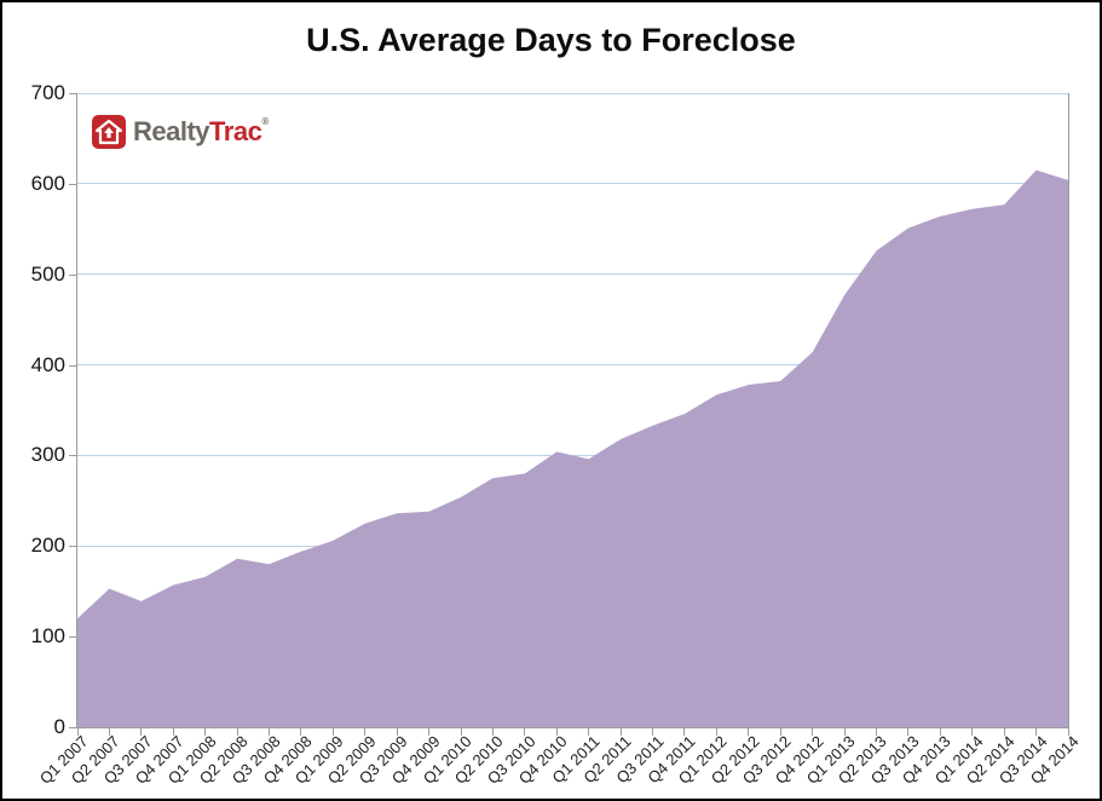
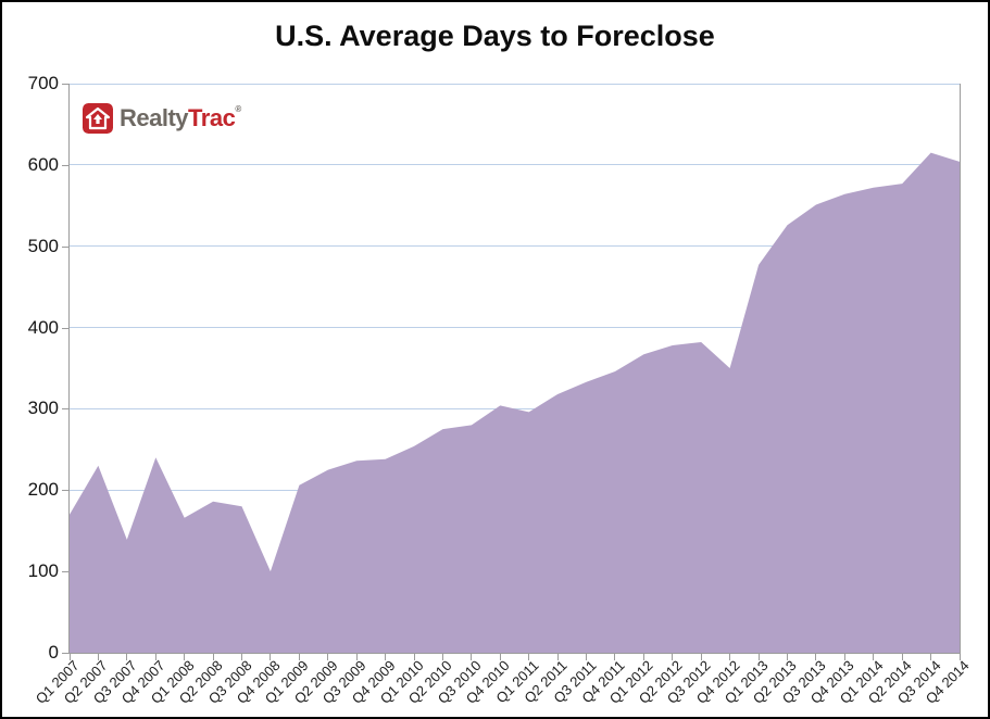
Q1 2007: 120 -> 170
Q2 2007: 150 -> 230
Q4 2007: 160 -> 240
Q4 2008: 190 -> 100
Q4 2012: 410 -> 350
